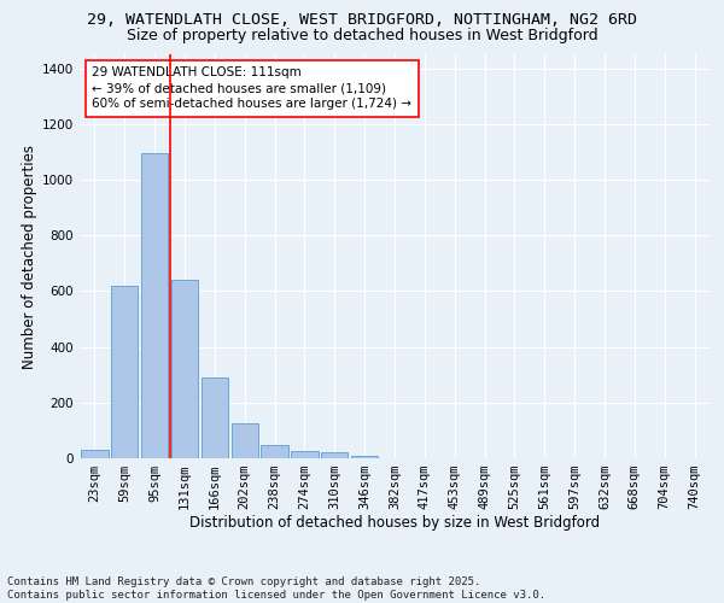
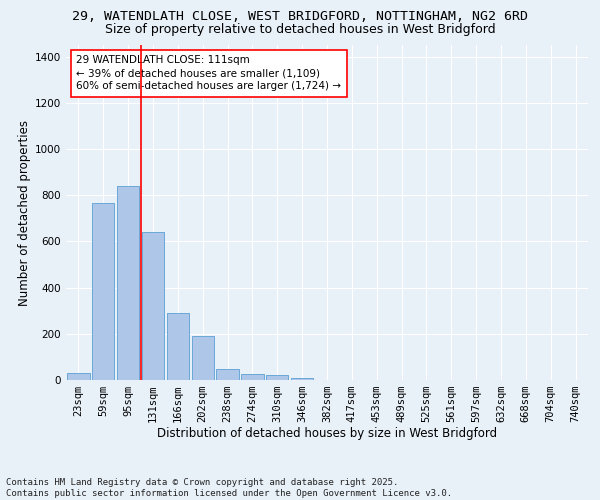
59sqm: 620 -> 765
95sqm: 1095 -> 840
202sqm: 125 -> 190
